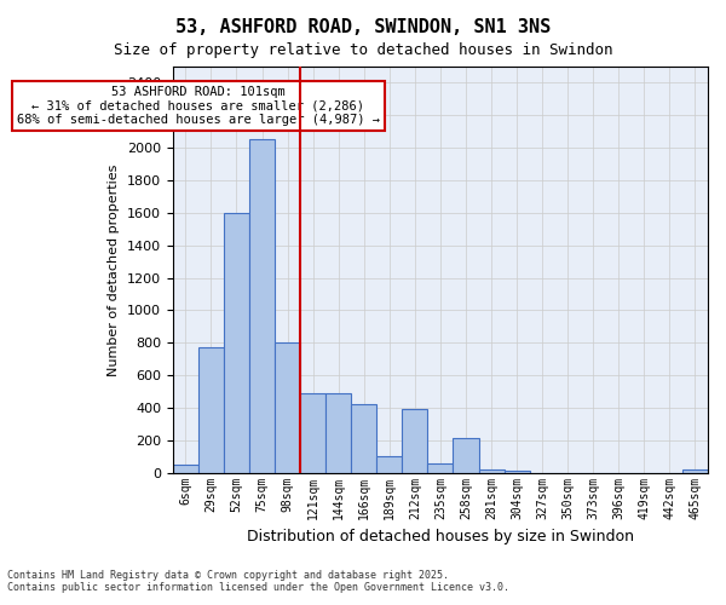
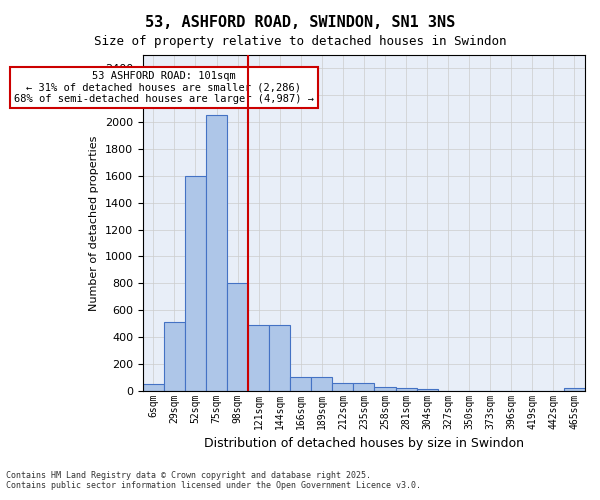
29sqm: 770 -> 510
166sqm: 420 -> 100
212sqm: 390 -> 60
258sqm: 210 -> 30
